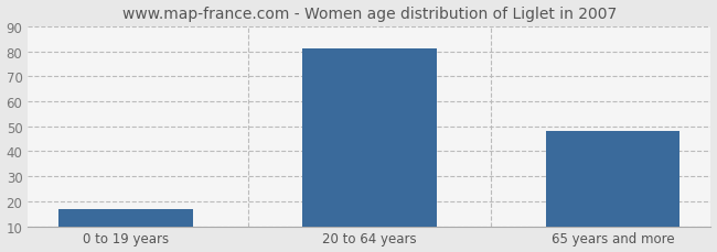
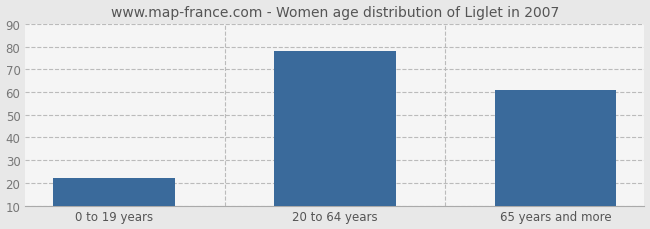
0 to 19 years: 17 -> 22
20 to 64 years: 81 -> 78
65 years and more: 48 -> 61
